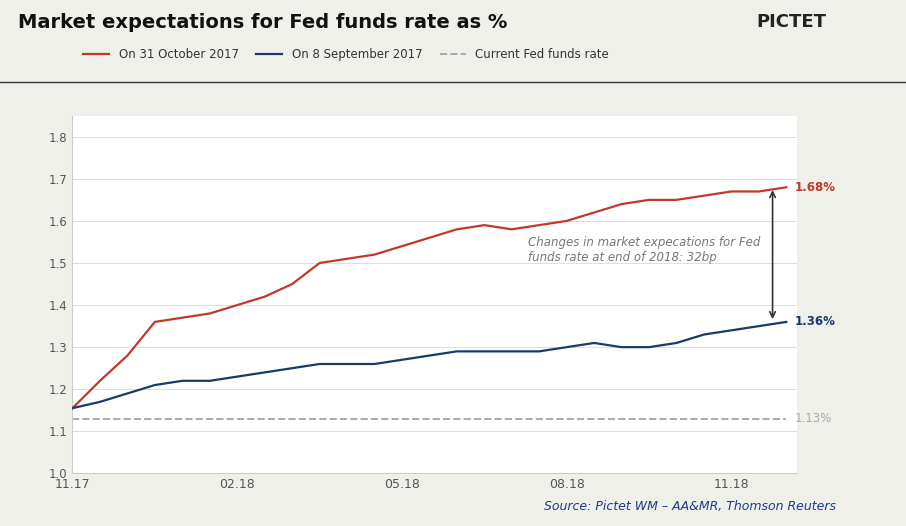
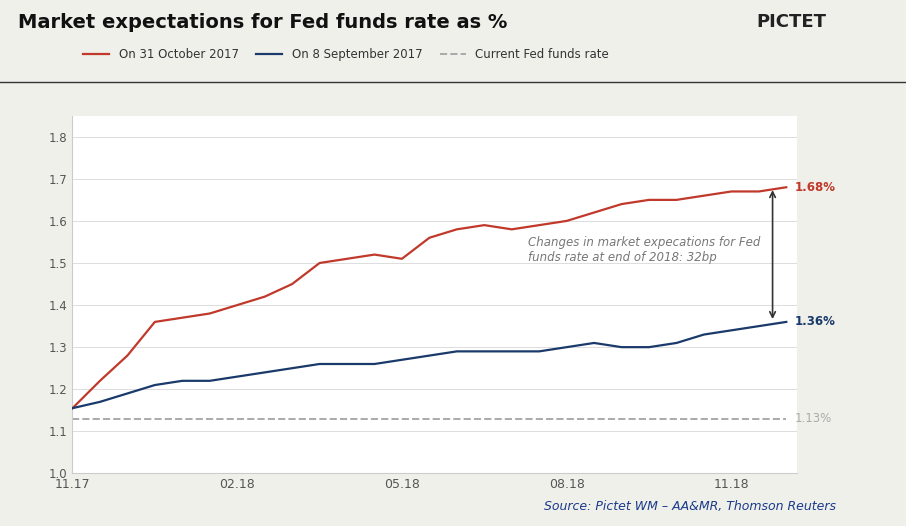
On 31 October 2017/05.18: 1.540 -> 1.510
